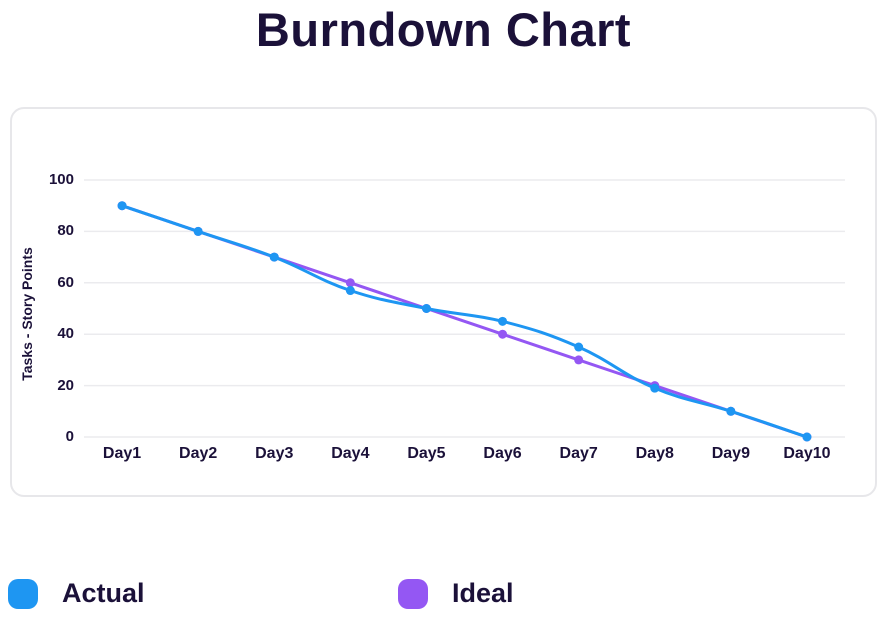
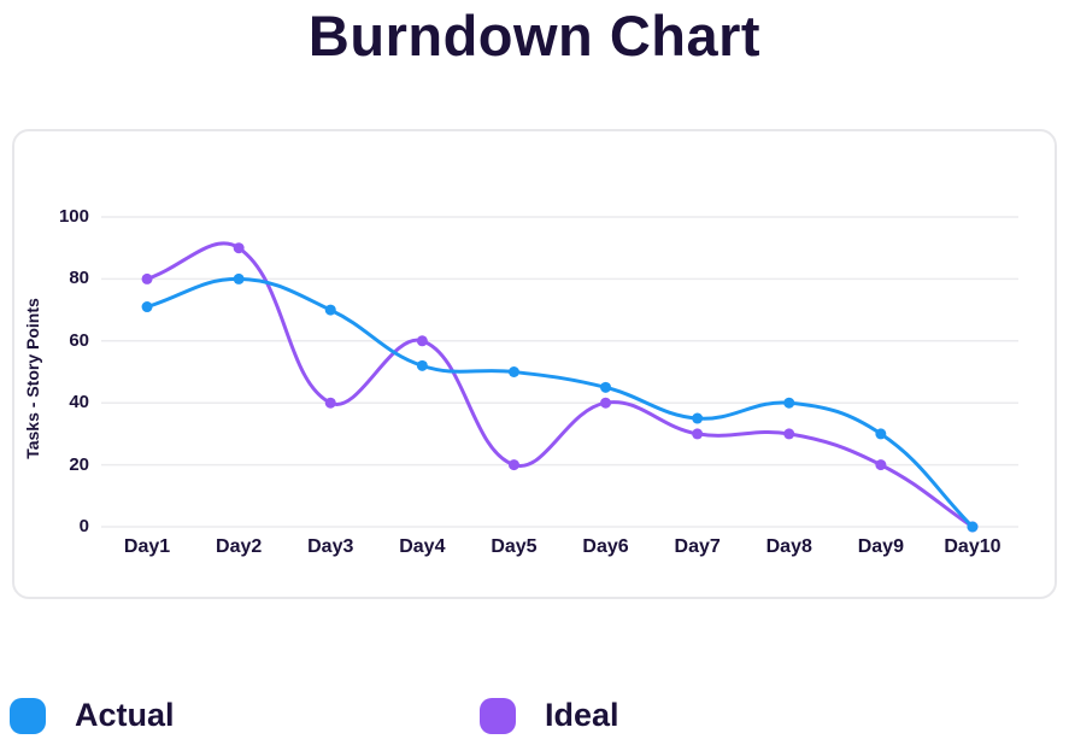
Actual/Day1: 90 -> 71
Ideal/Day1: 90 -> 80
Ideal/Day2: 80 -> 90
Ideal/Day3: 70 -> 40
Actual/Day4: 57 -> 52
Ideal/Day5: 50 -> 20
Actual/Day8: 19 -> 40
Ideal/Day8: 20 -> 30
Actual/Day9: 10 -> 30
Ideal/Day9: 10 -> 20
